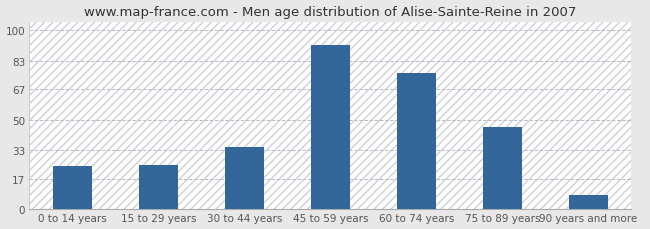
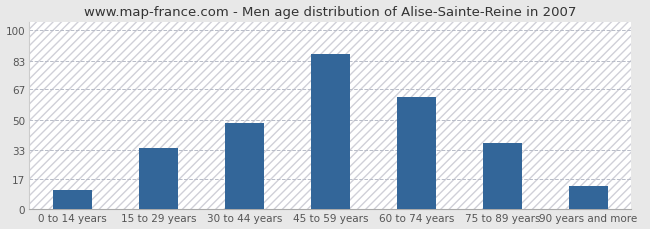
0 to 14 years: 24 -> 11
15 to 29 years: 25 -> 34
30 to 44 years: 35 -> 48
45 to 59 years: 92 -> 87
60 to 74 years: 76 -> 63
75 to 89 years: 46 -> 37
90 years and more: 8 -> 13
